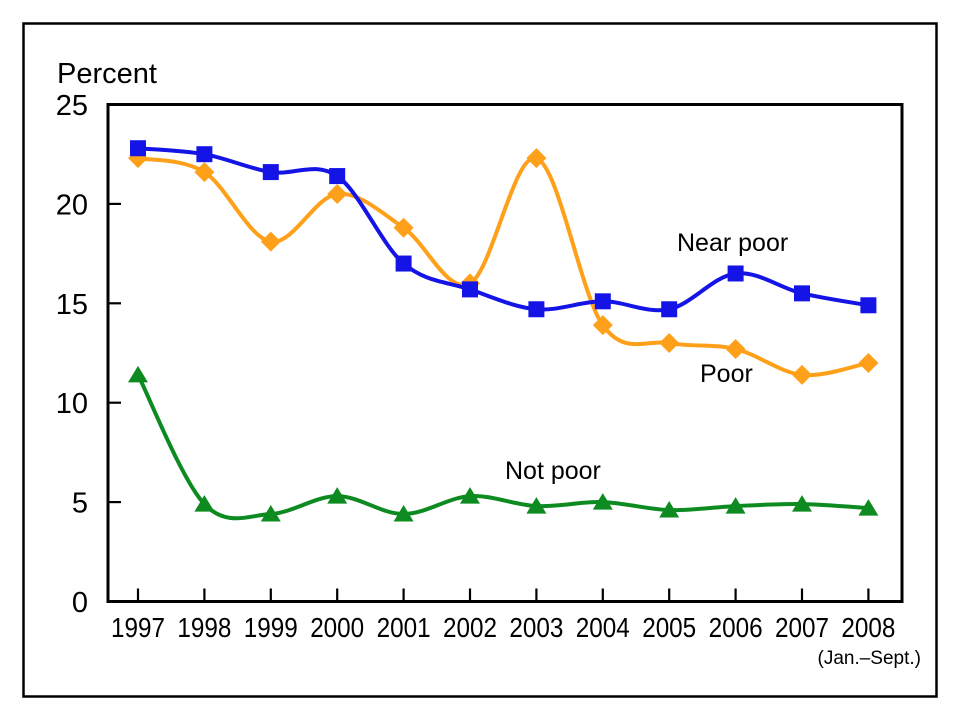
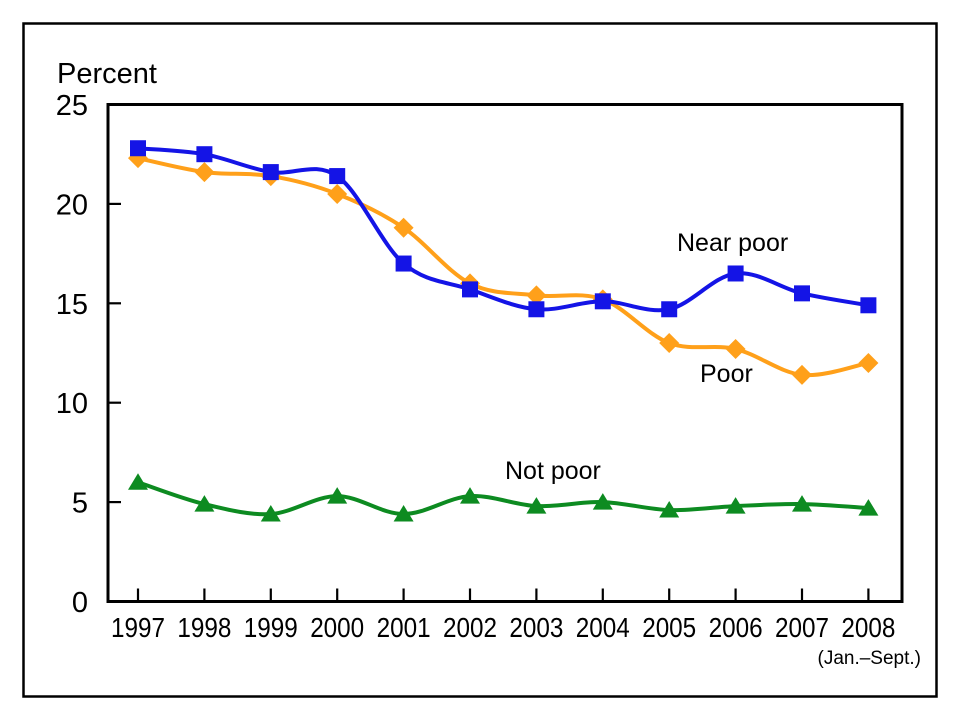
Not poor/1997: 11.4 -> 6.0
Poor/1999: 18.1 -> 21.4
Poor/2003: 22.3 -> 15.4
Poor/2004: 13.9 -> 15.2
